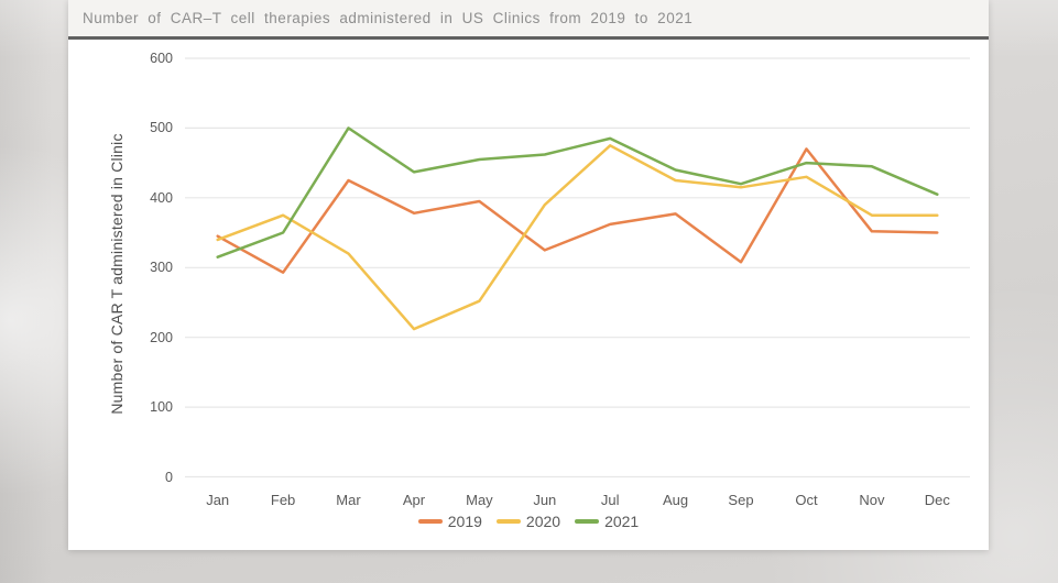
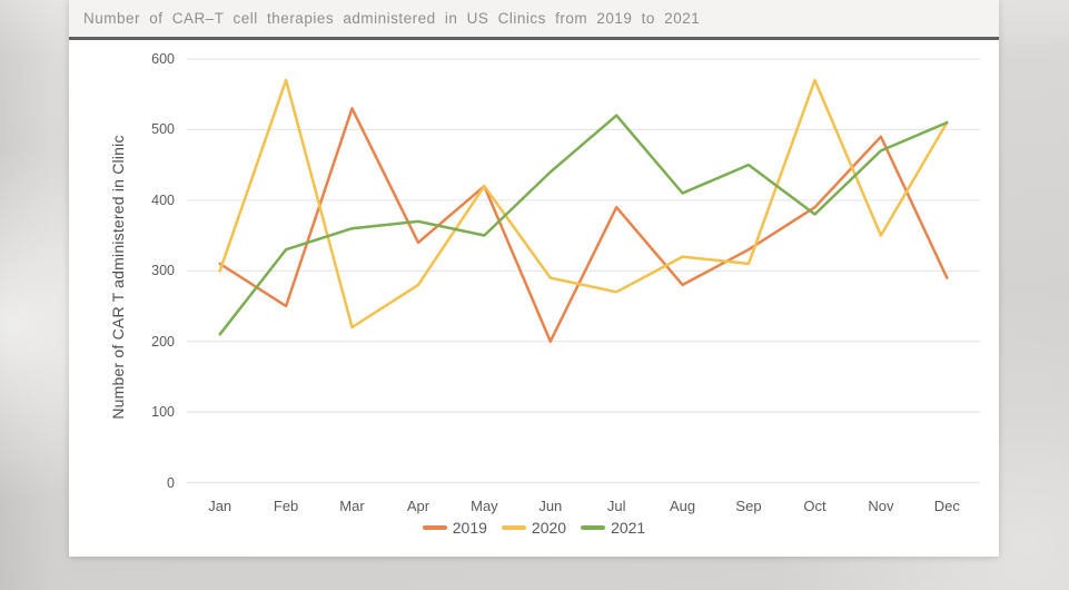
2019/Jan: 340 -> 310
2020/Jan: 340 -> 300
2021/Jan: 320 -> 210
2019/Feb: 290 -> 250
2020/Feb: 380 -> 570
2021/Feb: 350 -> 330
2019/Mar: 420 -> 530
2020/Mar: 320 -> 220
2021/Mar: 500 -> 360
2019/Apr: 380 -> 340
2020/Apr: 210 -> 280
2021/Apr: 440 -> 370
2019/May: 400 -> 420
2020/May: 250 -> 420
2021/May: 460 -> 350
2019/Jun: 320 -> 200
2020/Jun: 390 -> 290
2021/Jun: 460 -> 440
2019/Jul: 360 -> 390
2020/Jul: 480 -> 270
2021/Jul: 480 -> 520
2019/Aug: 380 -> 280
2020/Aug: 420 -> 320
2021/Aug: 440 -> 410
2019/Sep: 310 -> 330
2020/Sep: 420 -> 310
2021/Sep: 420 -> 450
2019/Oct: 470 -> 390
2020/Oct: 430 -> 570
2021/Oct: 450 -> 380
2019/Nov: 350 -> 490
2020/Nov: 380 -> 350
2021/Nov: 440 -> 470
2019/Dec: 350 -> 290
2020/Dec: 380 -> 510
2021/Dec: 400 -> 510
